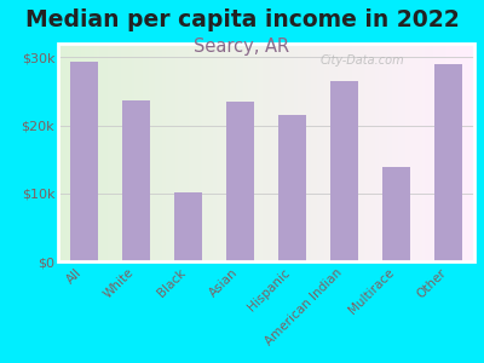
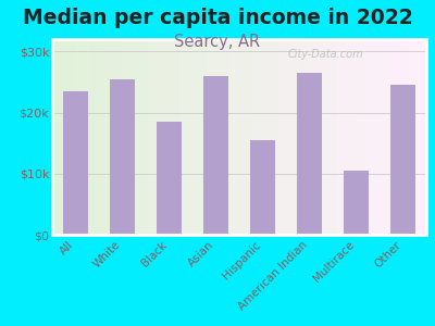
All: $29.4k -> $23.5k
White: $23.6k -> $25.5k
Black: $10.2k -> $18.5k
Asian: $23.4k -> $26.0k
Hispanic: $21.6k -> $15.5k
Multirace: $13.8k -> $10.5k
Other: $29.0k -> $24.5k
